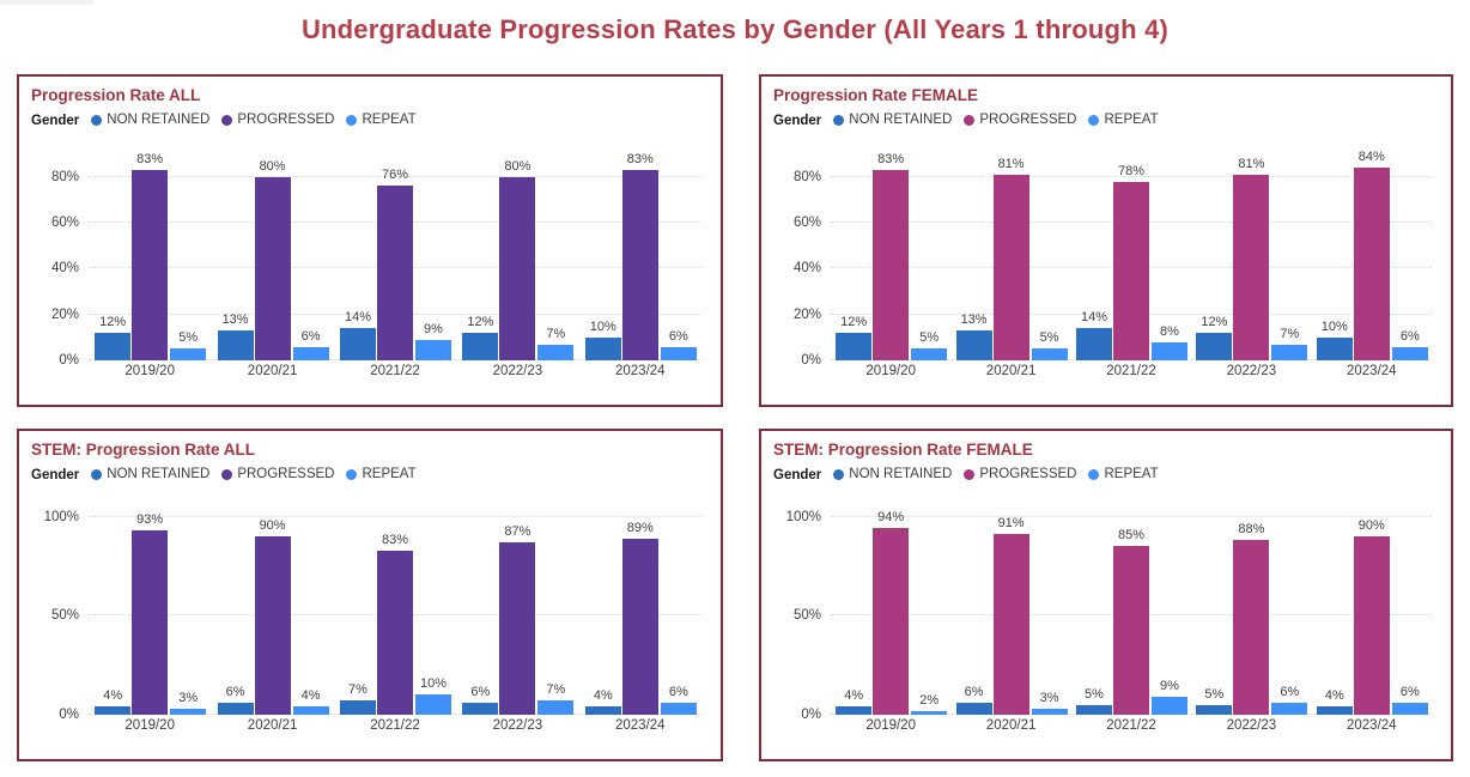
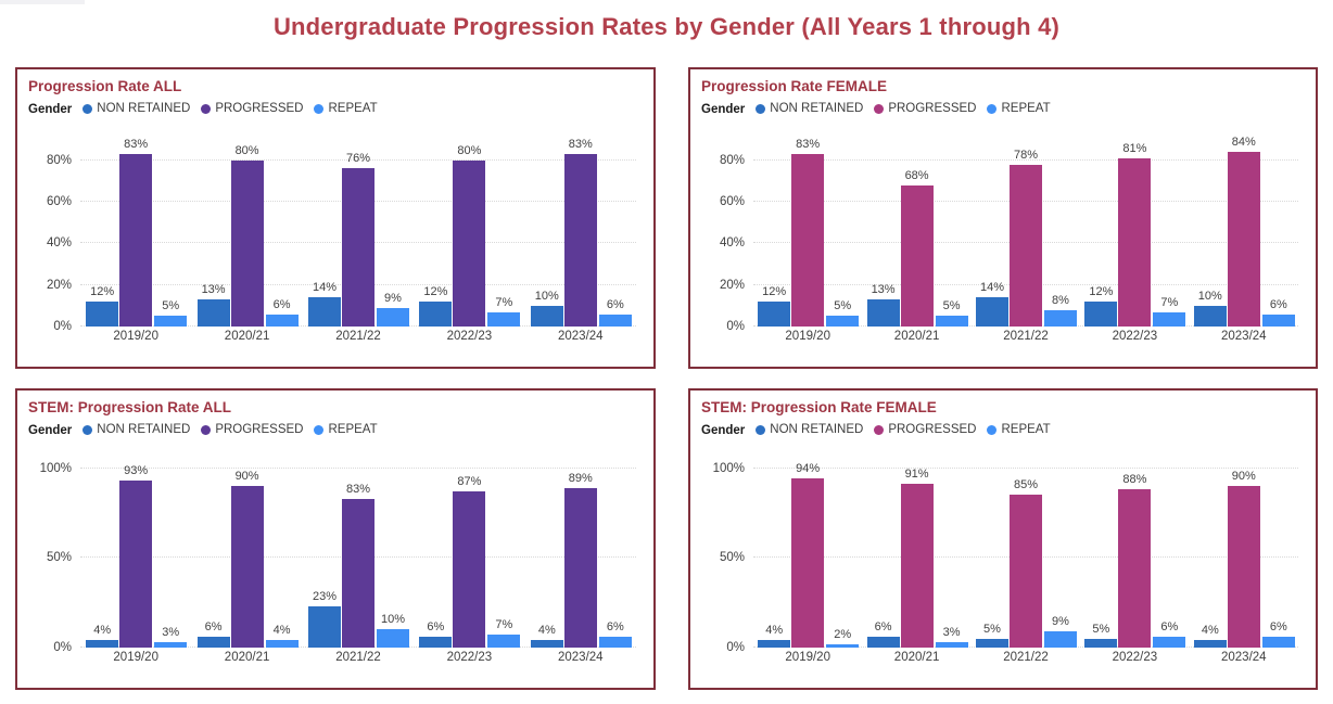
Progression Rate FEMALE/PROGRESSED/2020/21: 81% -> 68%
STEM: Progression Rate ALL/NON RETAINED/2021/22: 7% -> 23%
